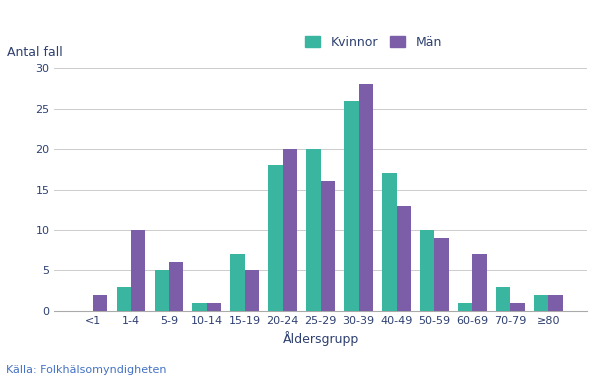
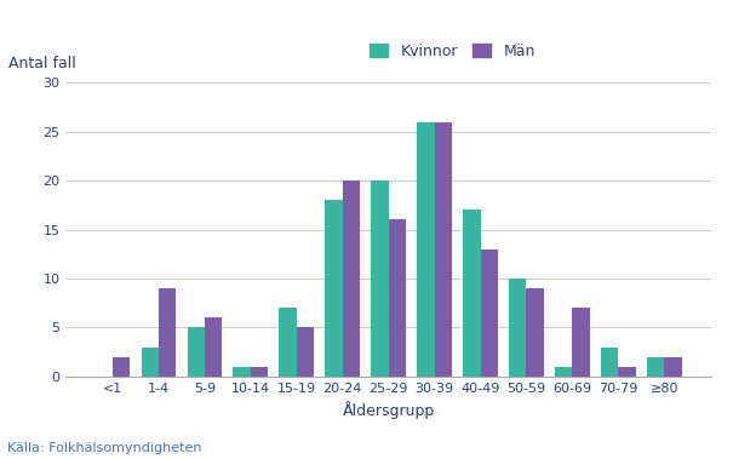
Män/1-4: 10 -> 9
Män/30-39: 28 -> 26
